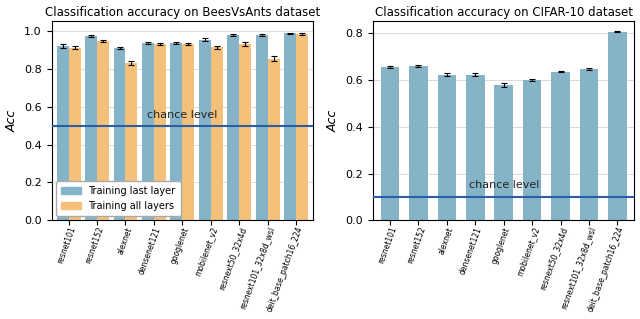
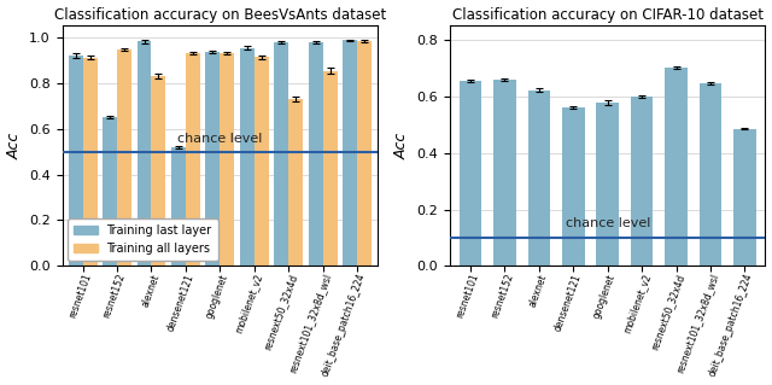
Classification accuracy on BeesVsAnts dataset/Training last layer/resnet152: 0.97 -> 0.65
Classification accuracy on BeesVsAnts dataset/Training last layer/alexnet: 0.91 -> 0.98
Classification accuracy on BeesVsAnts dataset/Training last layer/densenet121: 0.93 -> 0.52
Classification accuracy on BeesVsAnts dataset/Training all layers/resnext50_32x4d: 0.93 -> 0.73
Classification accuracy on CIFAR-10 dataset/densenet121: 0.622 -> 0.560
Classification accuracy on CIFAR-10 dataset/resnext50_32x4d: 0.635 -> 0.700
Classification accuracy on CIFAR-10 dataset/deit_base_patch16_224: 0.805 -> 0.485
